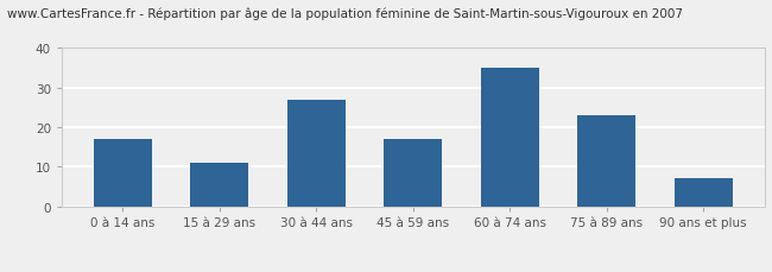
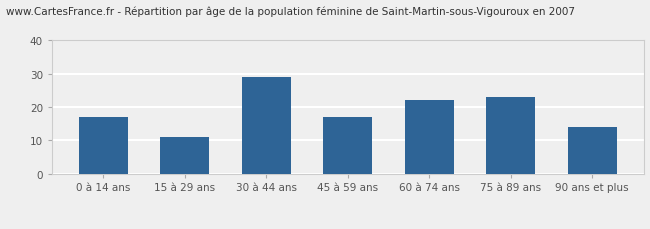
30 à 44 ans: 27 -> 29
60 à 74 ans: 35 -> 22
90 ans et plus: 7 -> 14
